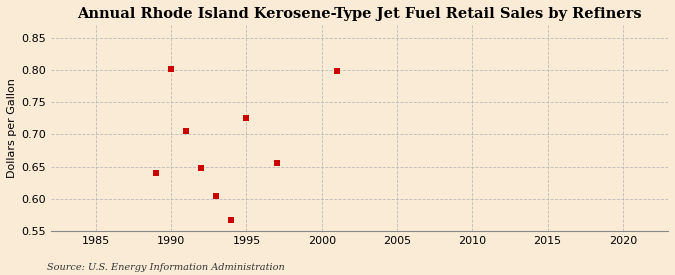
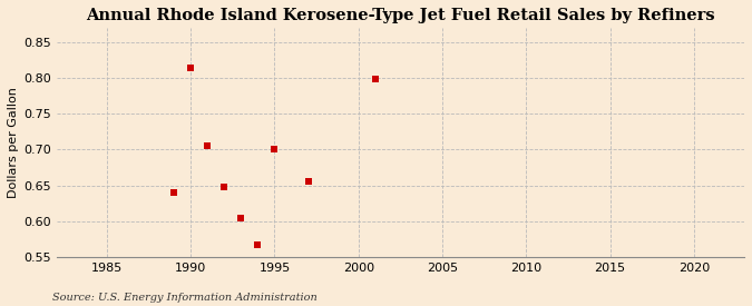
1990: 0.802 -> 0.814
1995: 0.726 -> 0.700
